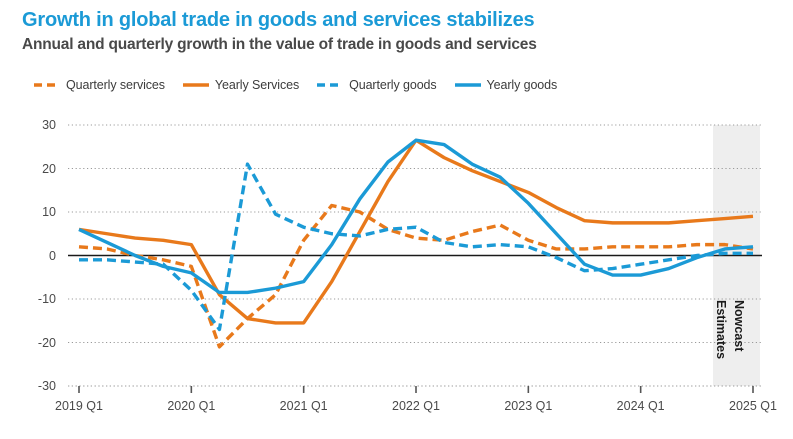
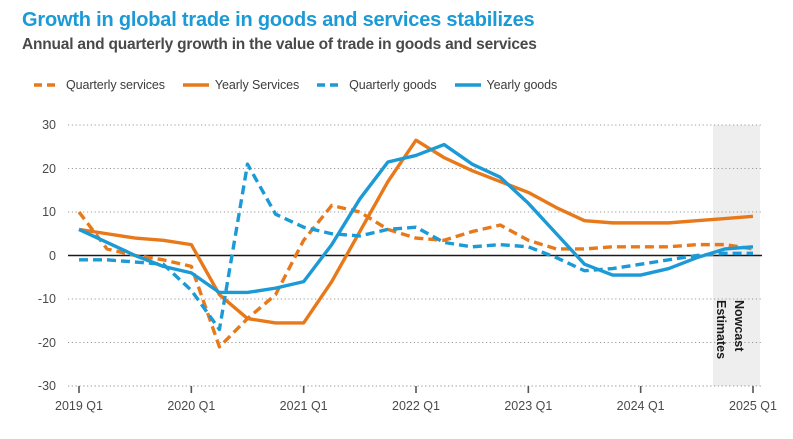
Quarterly services/2019 Q1: 2 -> 10
Yearly goods/2022 Q1: 26 -> 23
